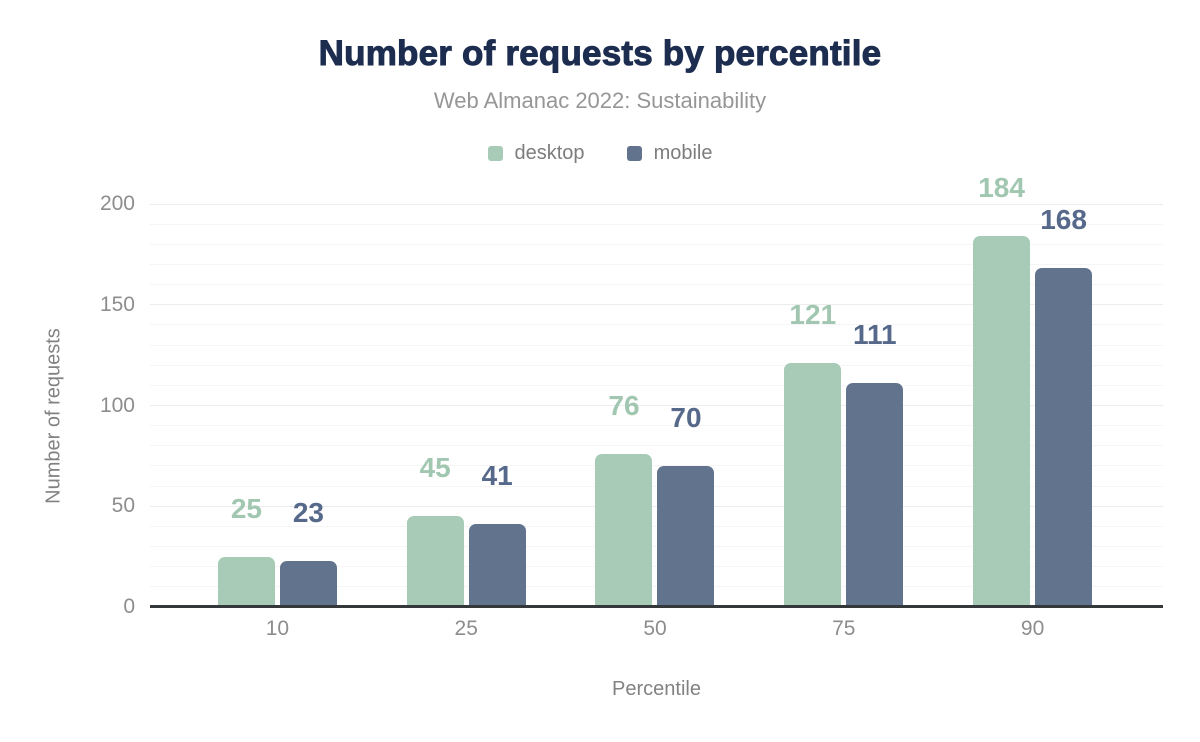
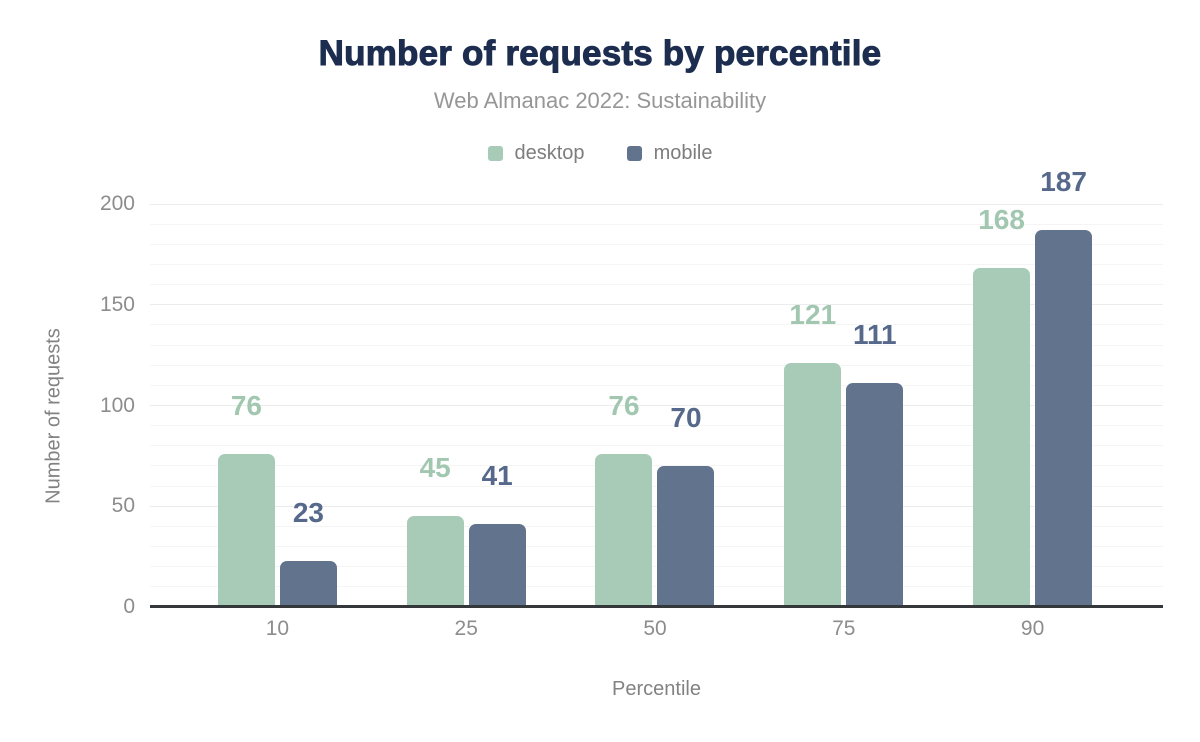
desktop/10: 25 -> 76
desktop/90: 184 -> 168
mobile/90: 168 -> 187
